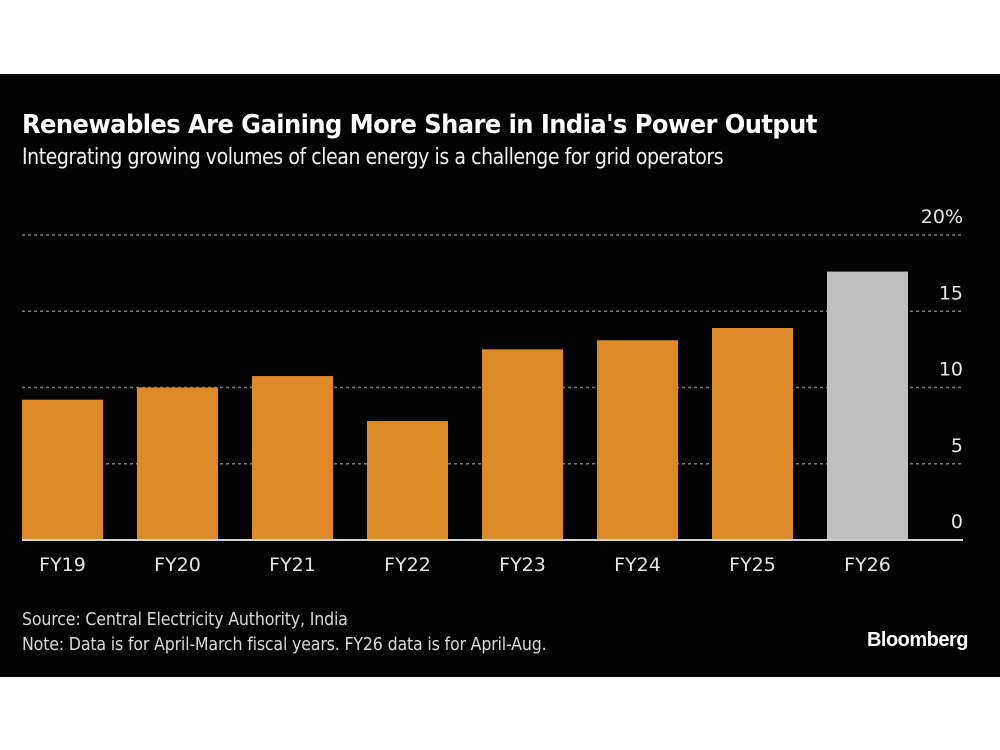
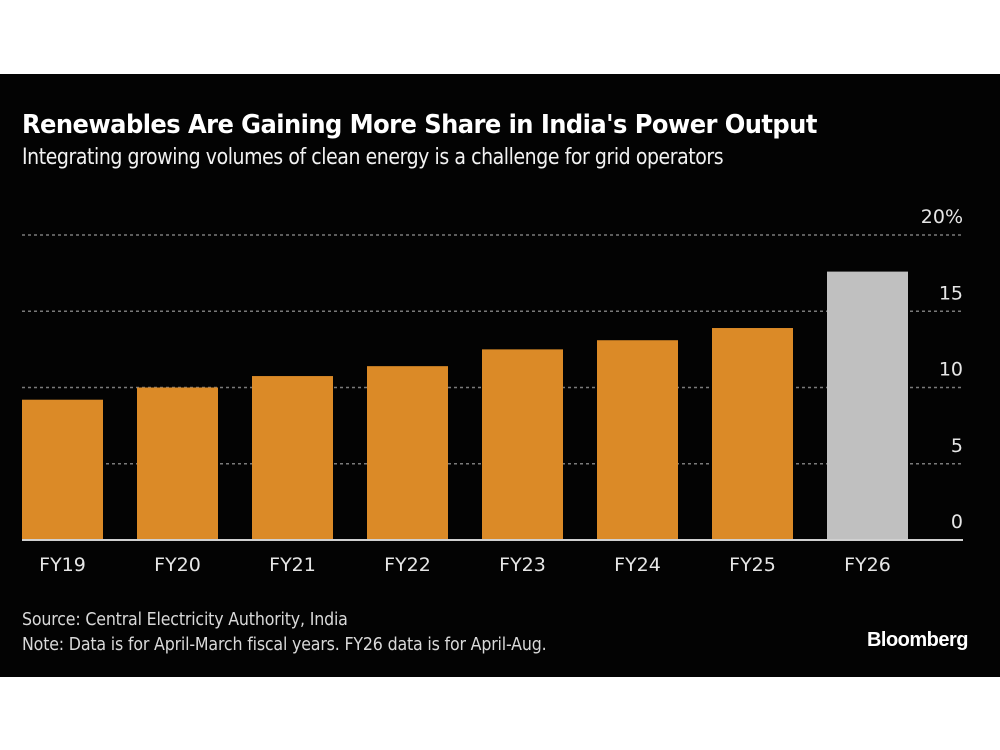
FY22: 7.8% -> 11.4%
